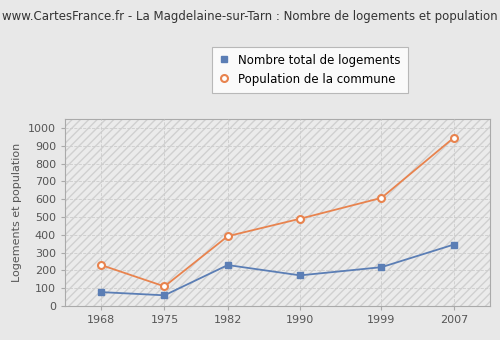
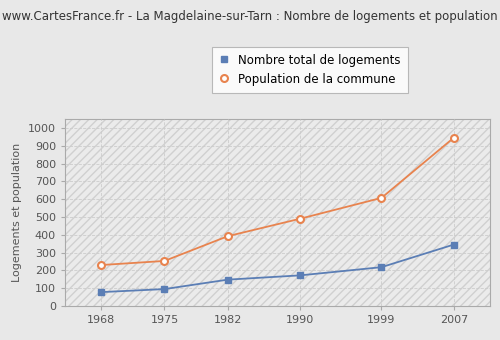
Nombre total de logements/1975: 60 -> 100
Population de la commune/1975: 110 -> 250
Nombre total de logements/1982: 230 -> 150
